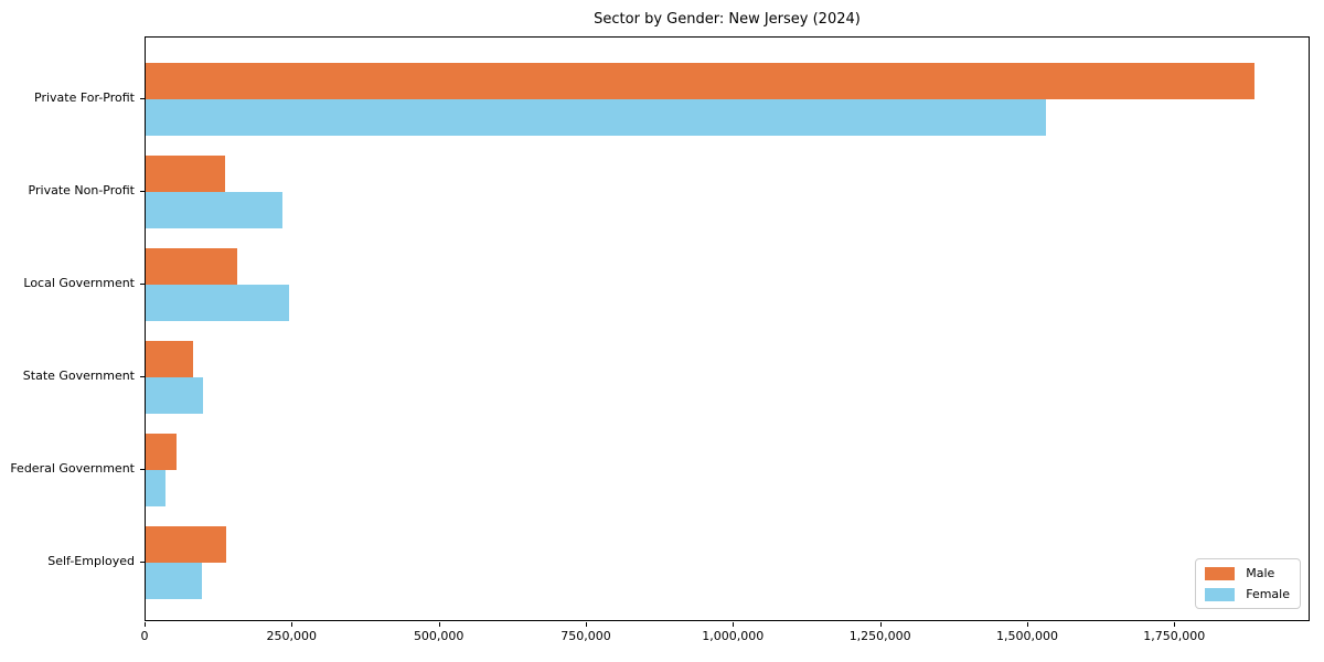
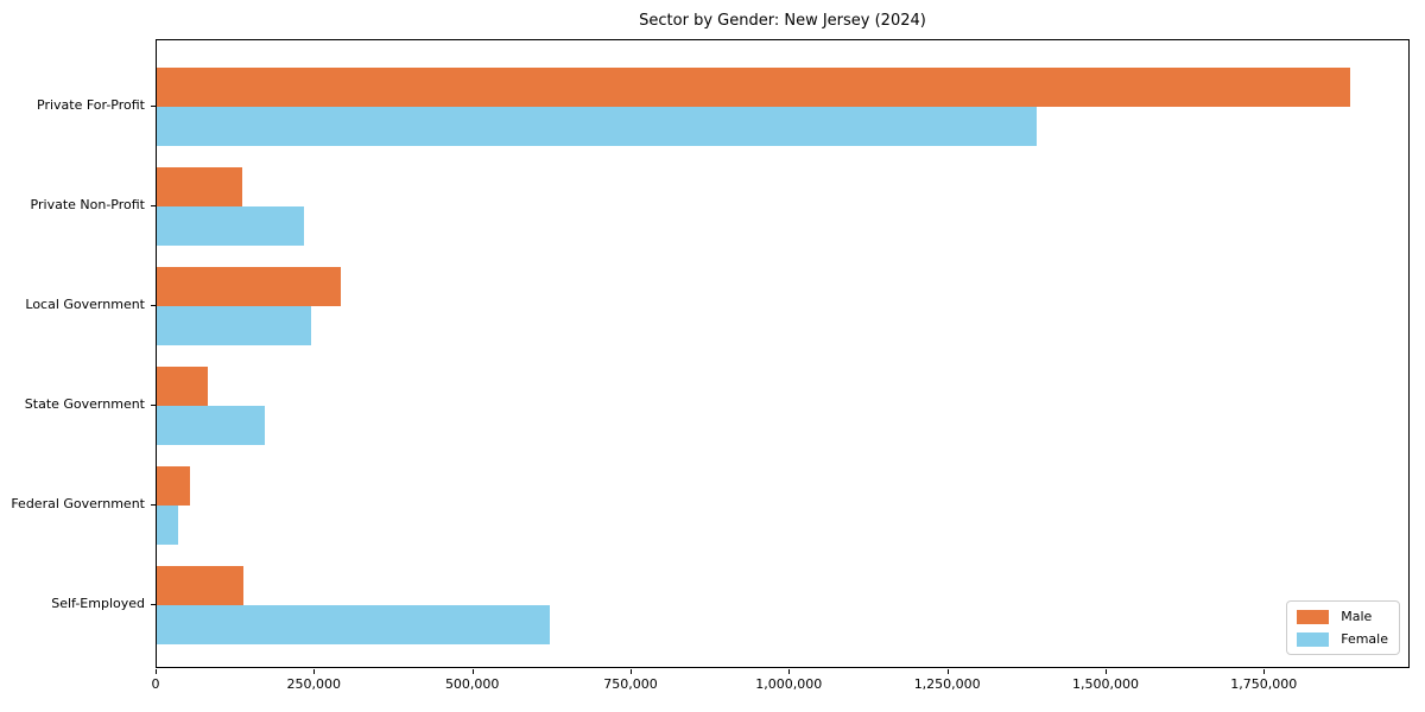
Female/Private For-Profit: 1530000 -> 1390000
Male/Local Government: 160000 -> 290000
Female/State Government: 100000 -> 170000
Female/Self-Employed: 100000 -> 620000
